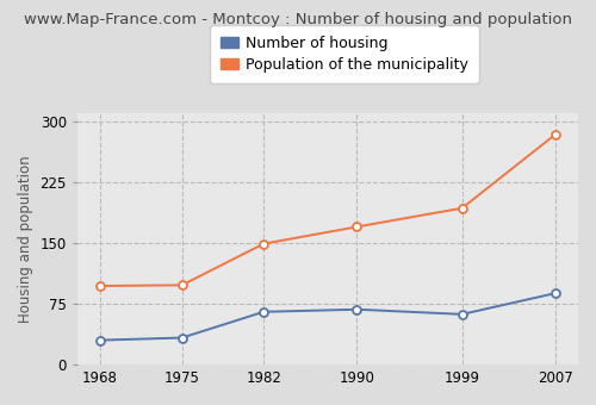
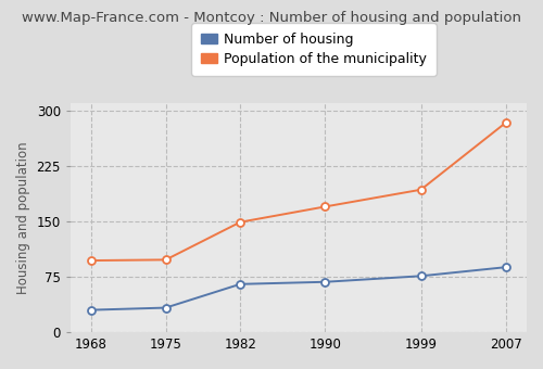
Number of housing/1999: 62 -> 76
